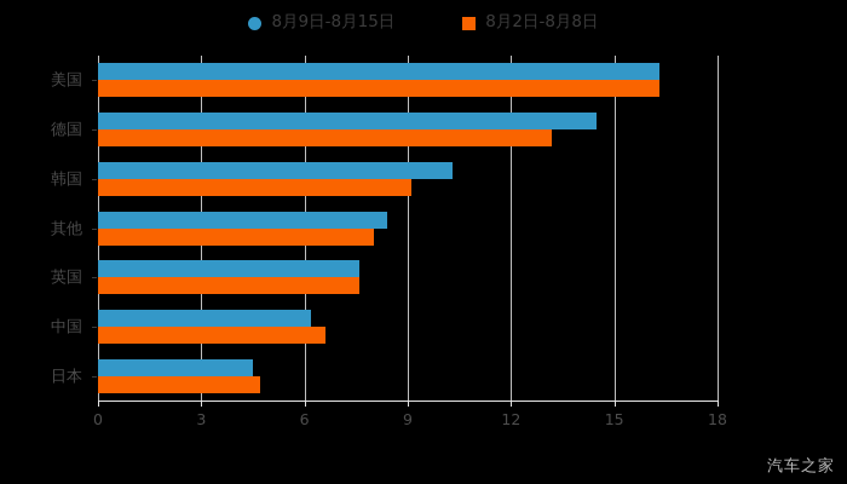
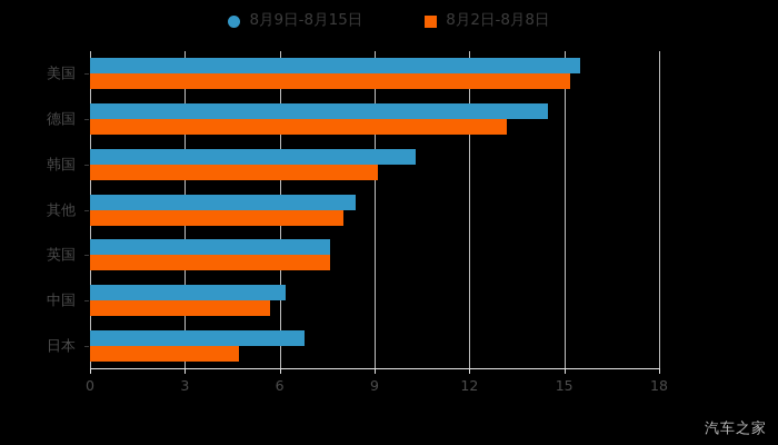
8月9日-8月15日/美国: 16.3 -> 15.5
8月2日-8月8日/美国: 16.3 -> 15.2
8月2日-8月8日/中国: 6.6 -> 5.7
8月9日-8月15日/日本: 4.5 -> 6.8
